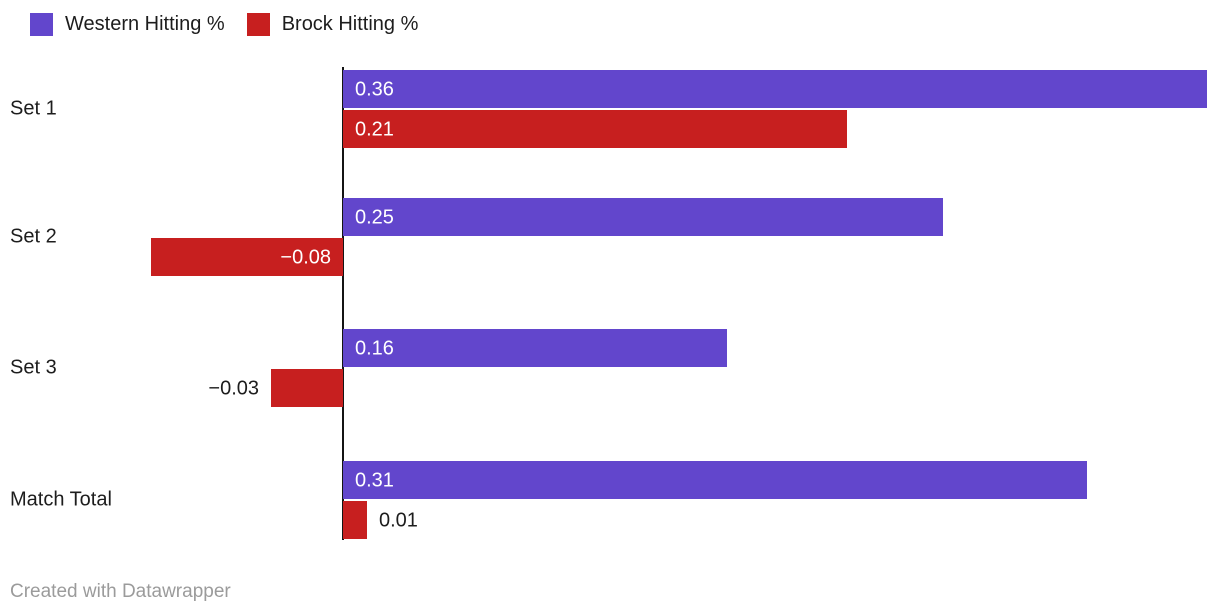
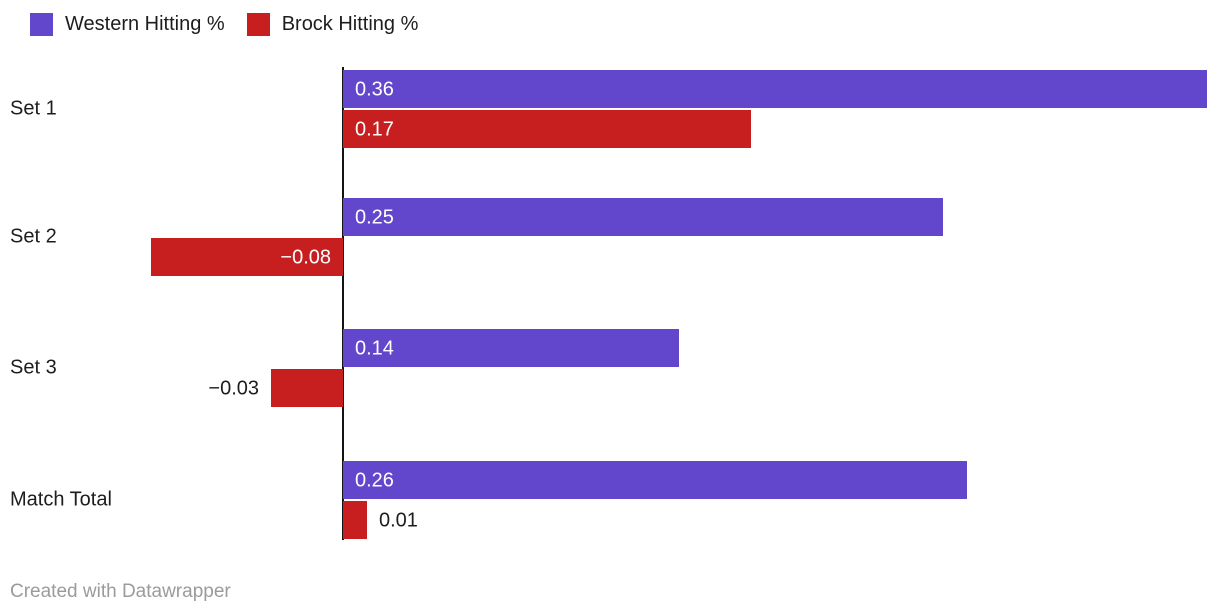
Brock Hitting %/Set 1: 0.21 -> 0.17
Western Hitting %/Set 3: 0.16 -> 0.14
Western Hitting %/Match Total: 0.31 -> 0.26
